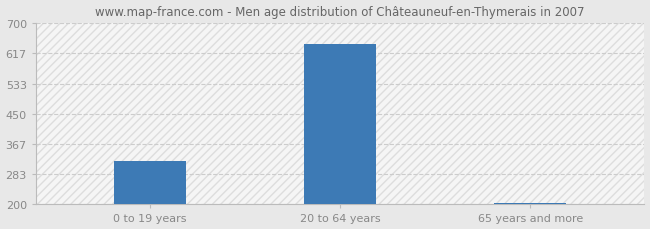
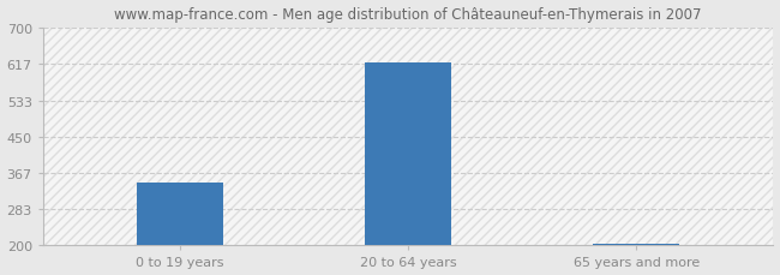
0 to 19 years: 320 -> 345
20 to 64 years: 641 -> 620
